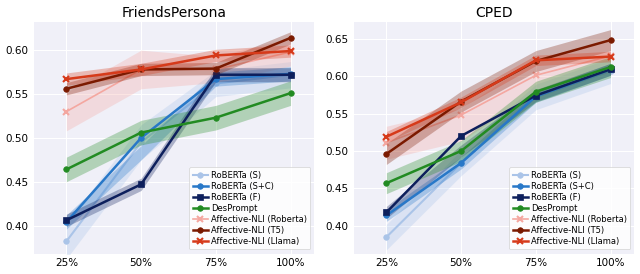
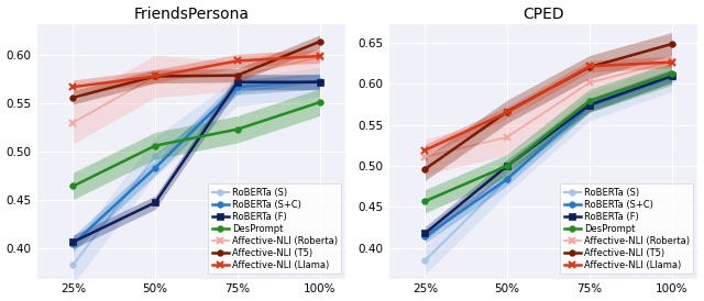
FriendsPersona/RoBERTa (S+C)/50%: 0.500 -> 0.483
CPED/RoBERTa (F)/50%: 0.520 -> 0.500
CPED/Affective-NLI (Roberta)/50%: 0.548 -> 0.535
